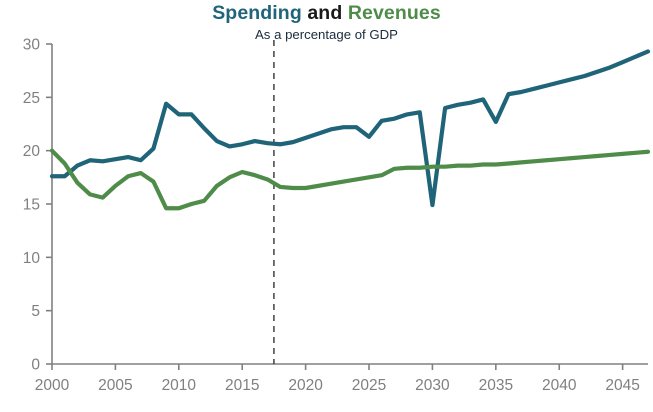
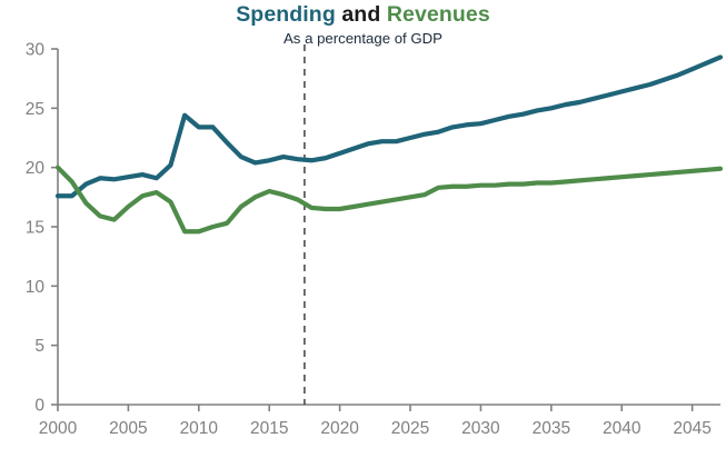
Spending/2025: 21.3 -> 22.5
Spending/2030: 14.9 -> 23.7
Spending/2035: 22.7 -> 25.0
